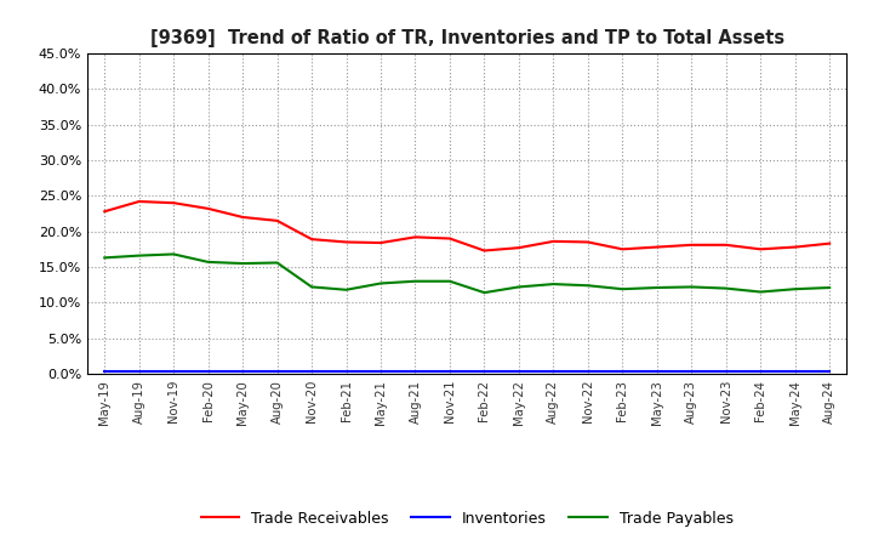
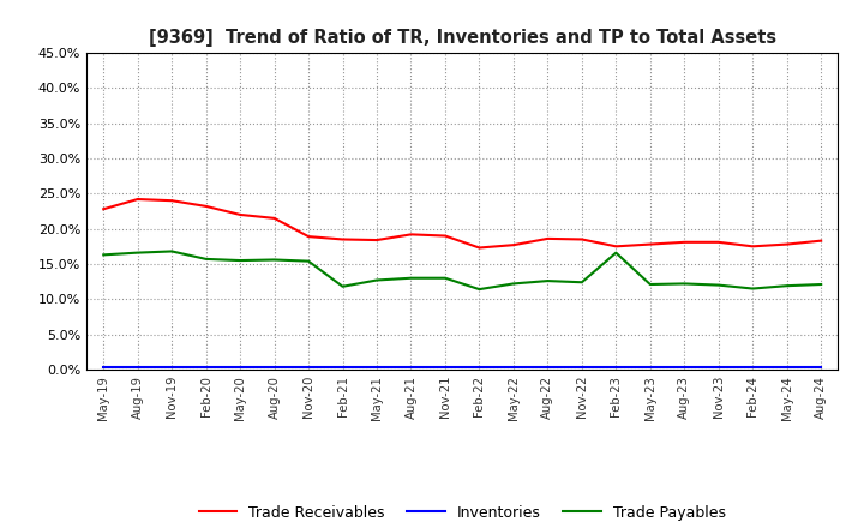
Trade Payables/Nov-20: 12.2% -> 15.4%
Trade Payables/Feb-23: 11.9% -> 16.6%
